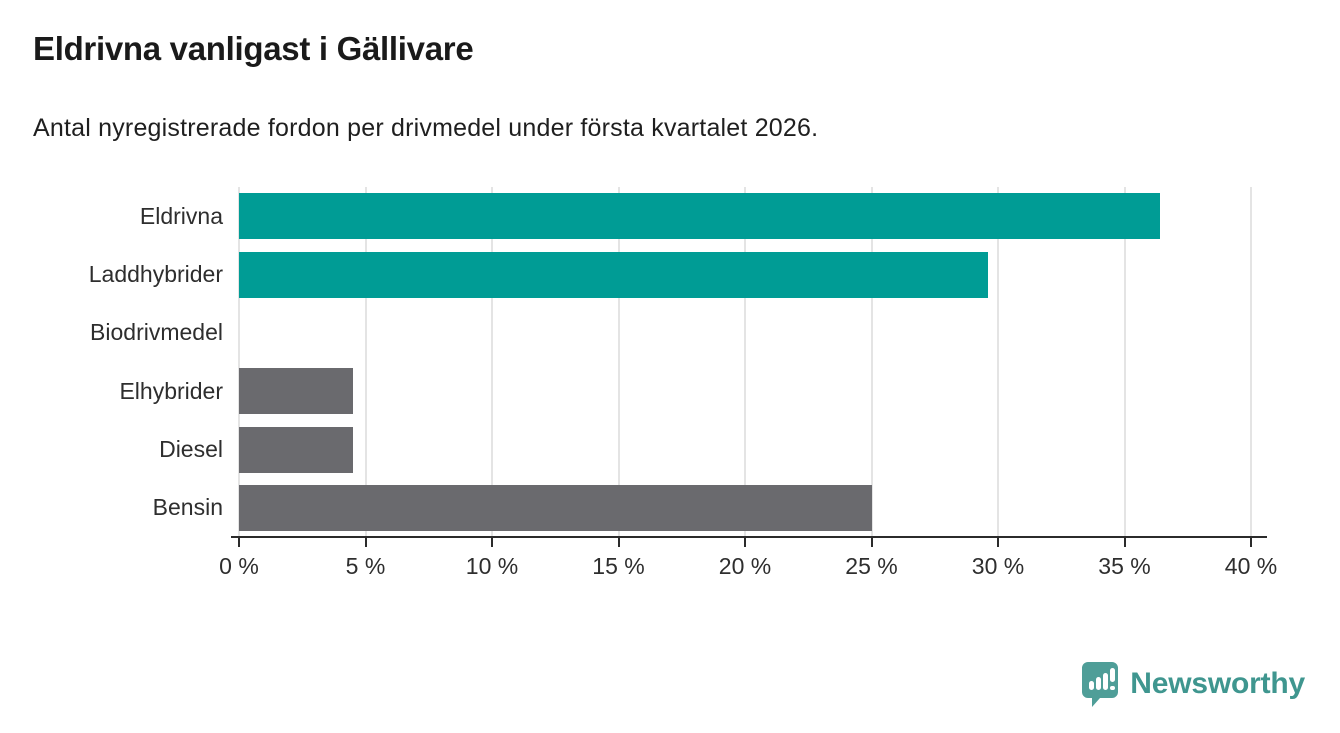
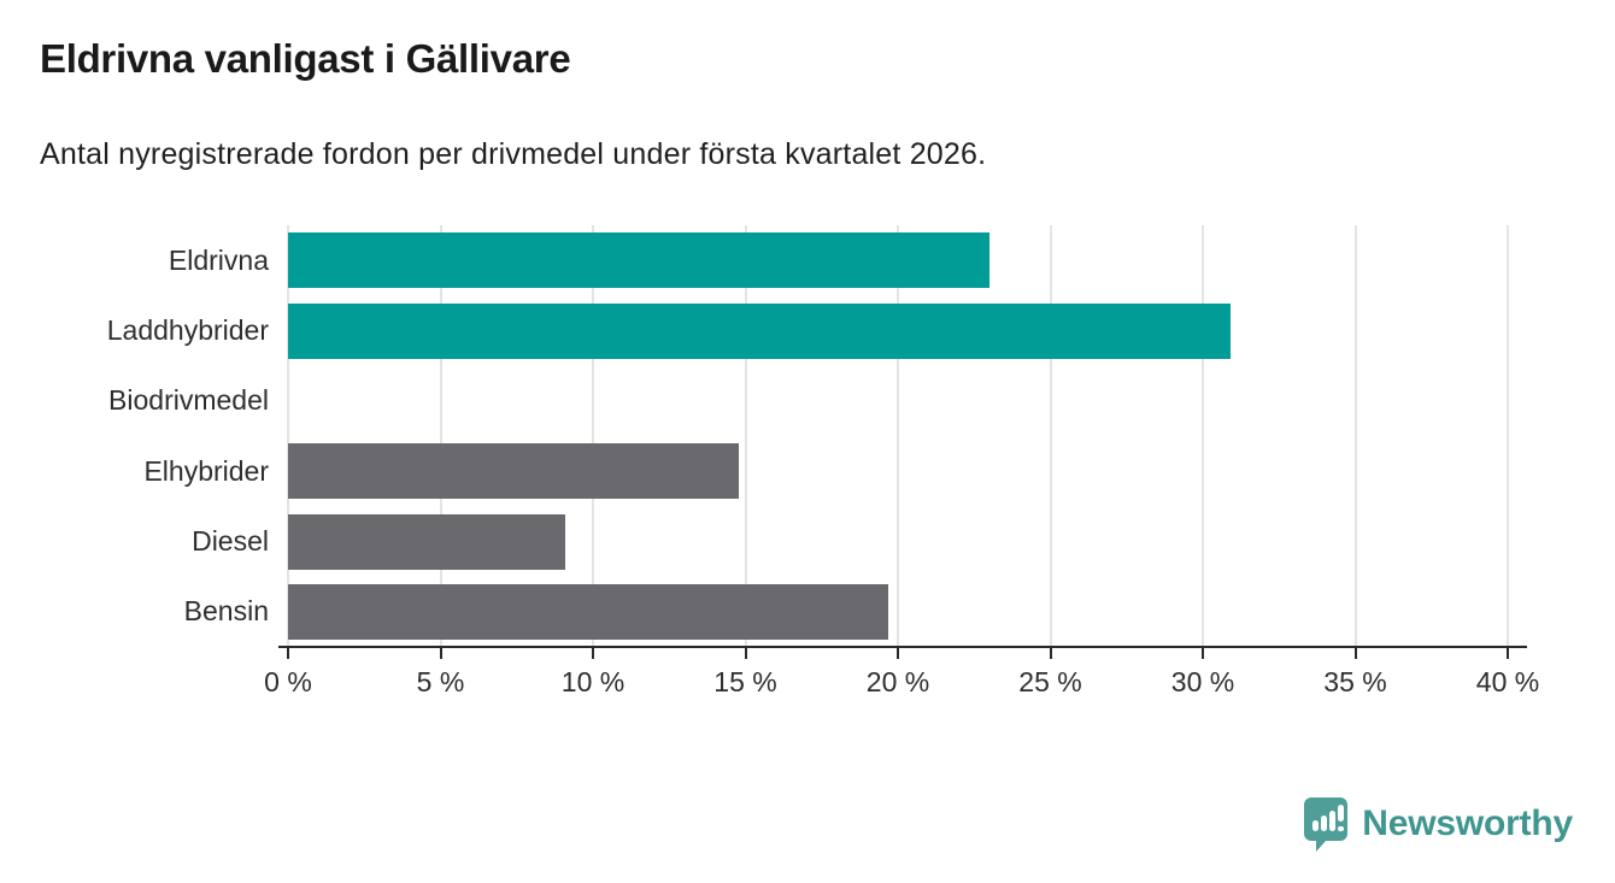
Eldrivna: 36.4% -> 23.0%
Laddhybrider: 29.6% -> 30.9%
Elhybrider: 4.5% -> 14.8%
Diesel: 4.5% -> 9.1%
Bensin: 25.0% -> 19.7%
